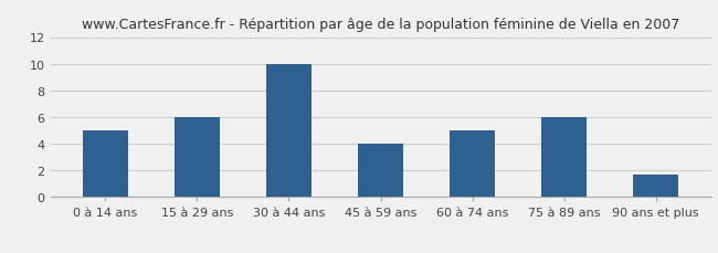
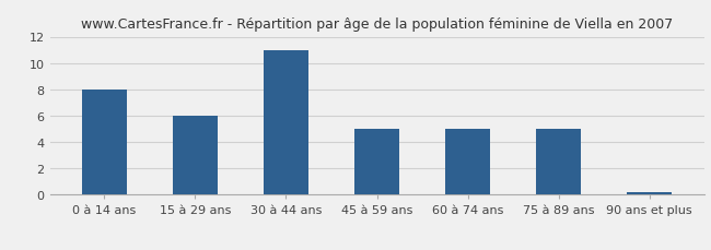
0 à 14 ans: 5.0 -> 8.0
30 à 44 ans: 10.0 -> 11.0
45 à 59 ans: 4.0 -> 5.0
75 à 89 ans: 6.0 -> 5.0
90 ans et plus: 1.7 -> 0.2
